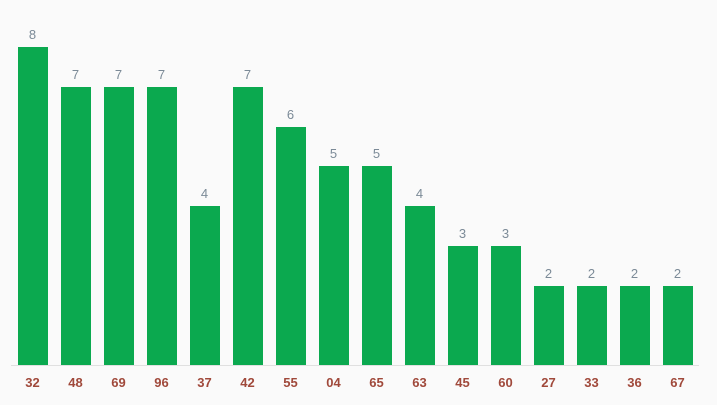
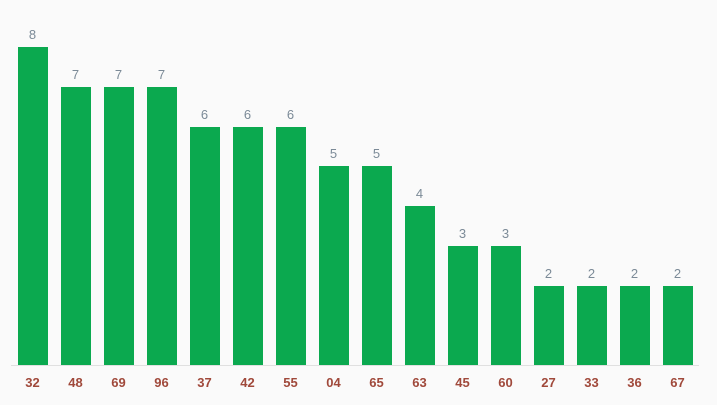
37: 4 -> 6
42: 7 -> 6
